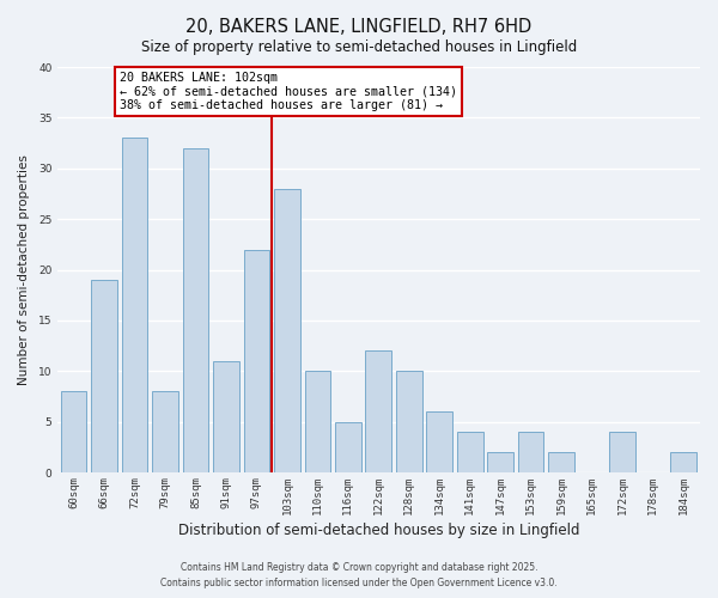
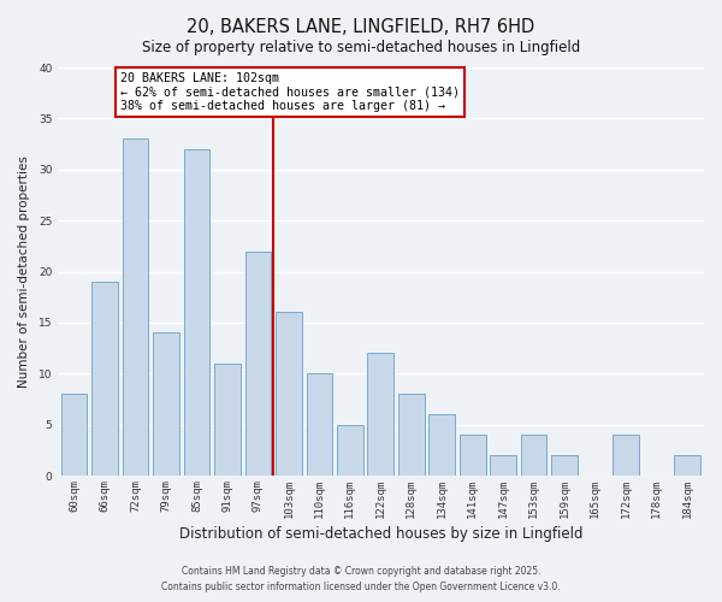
79sqm: 8 -> 14
103sqm: 28 -> 16
128sqm: 10 -> 8
